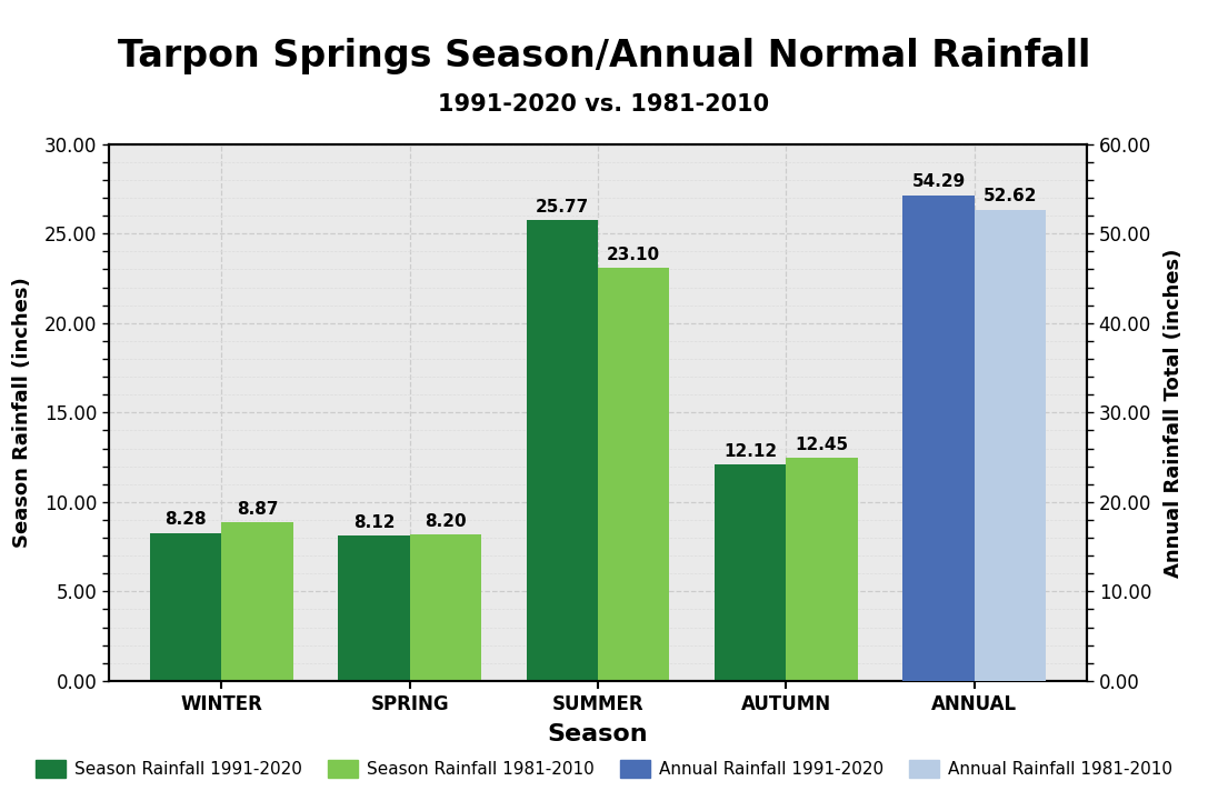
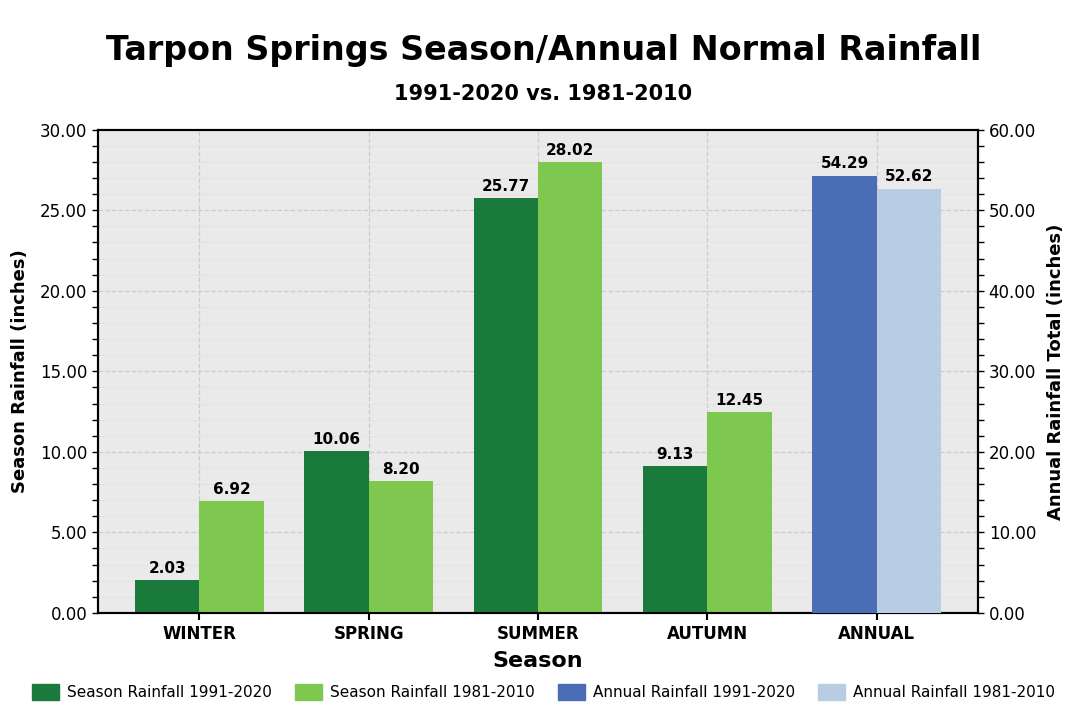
Season Rainfall 1991-2020/WINTER: 8.28 -> 2.03
Season Rainfall 1981-2010/WINTER: 8.87 -> 6.92
Season Rainfall 1991-2020/SPRING: 8.12 -> 10.06
Season Rainfall 1981-2010/SUMMER: 23.10 -> 28.02
Season Rainfall 1991-2020/AUTUMN: 12.12 -> 9.13
